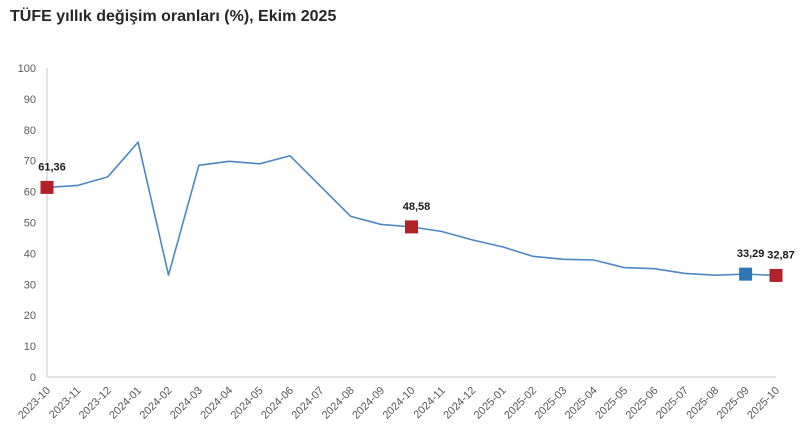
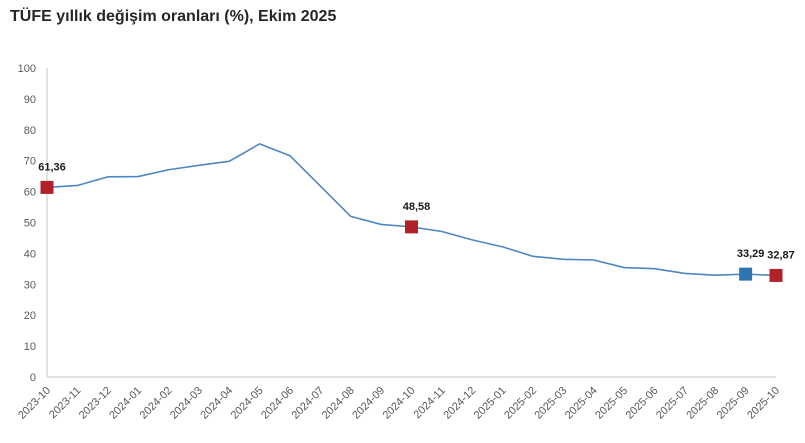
2024-01: 76 -> 65
2024-02: 33 -> 67
2024-05: 69 -> 75
